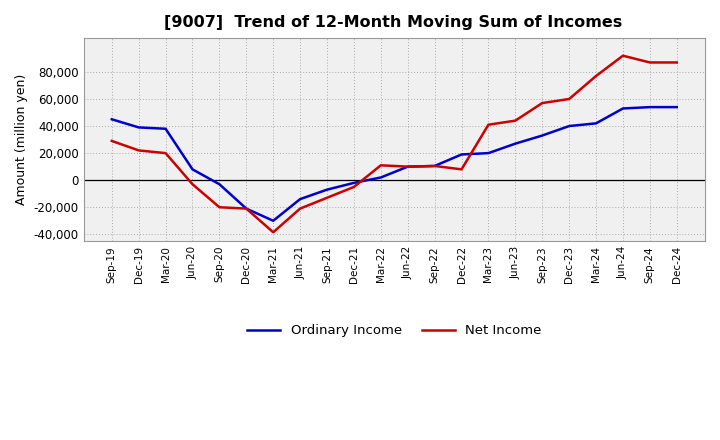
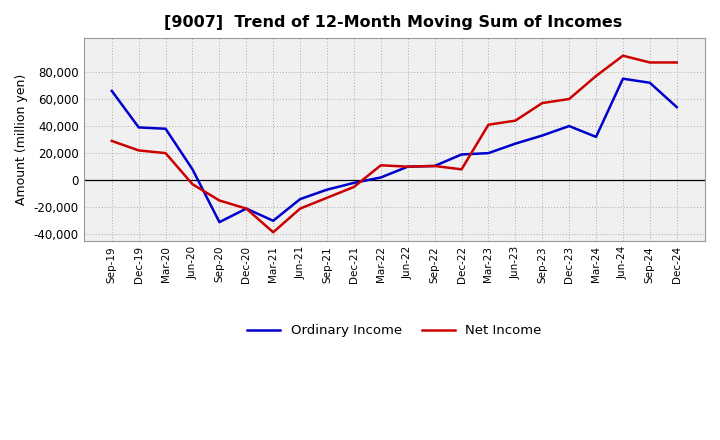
Ordinary Income/Sep-19: 45,000 -> 66,000
Ordinary Income/Sep-20: -3,000 -> -31,000
Net Income/Sep-20: -20,000 -> -15,000
Ordinary Income/Mar-24: 42,000 -> 32,000
Ordinary Income/Jun-24: 53,000 -> 75,000
Ordinary Income/Sep-24: 54,000 -> 72,000
